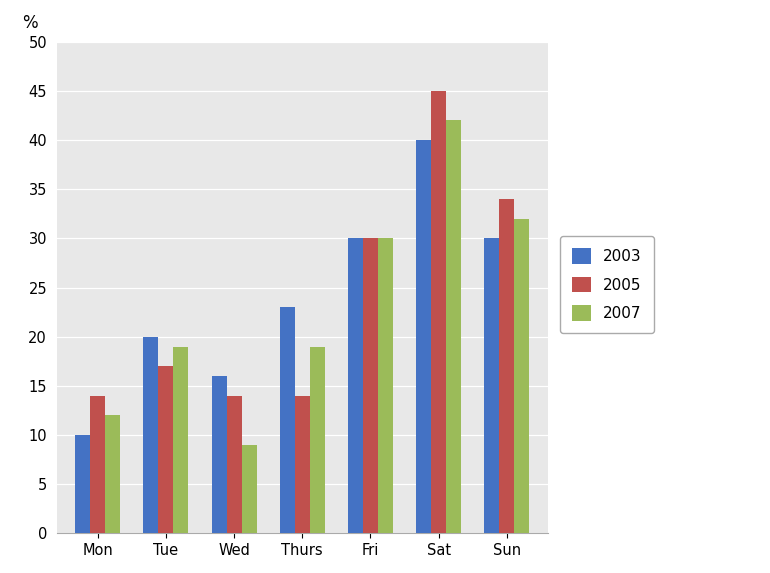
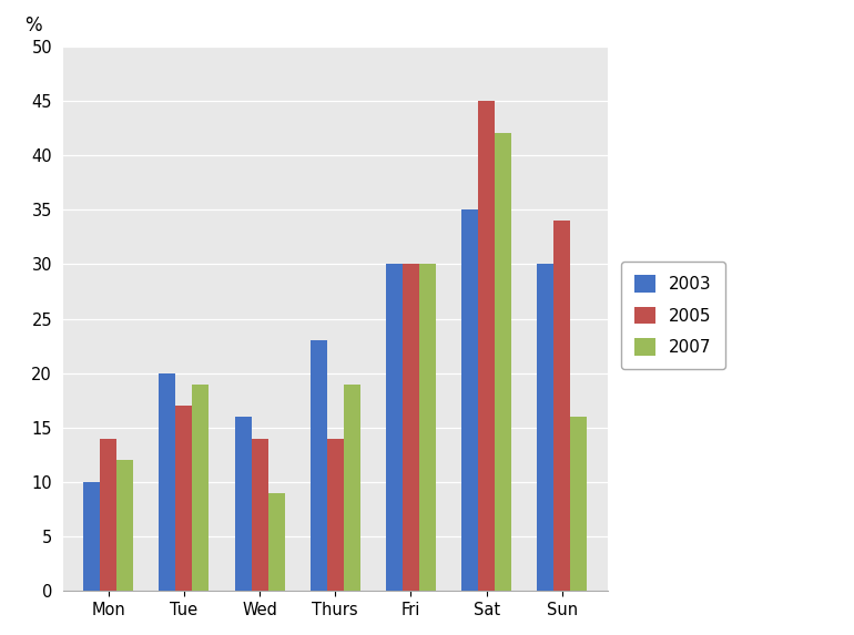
2003/Sat: 40 -> 35
2007/Sun: 32 -> 16
